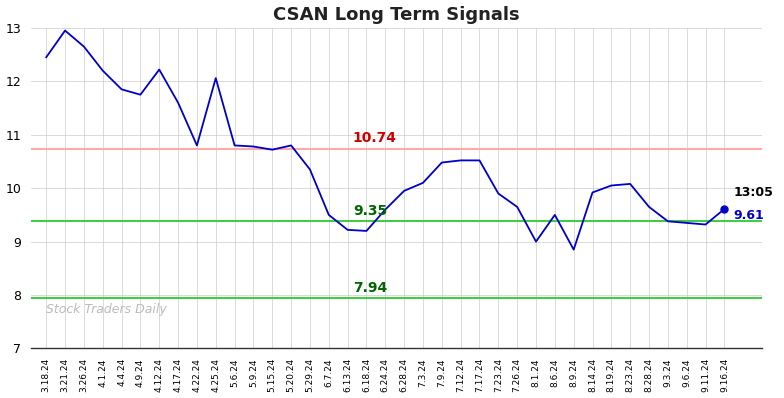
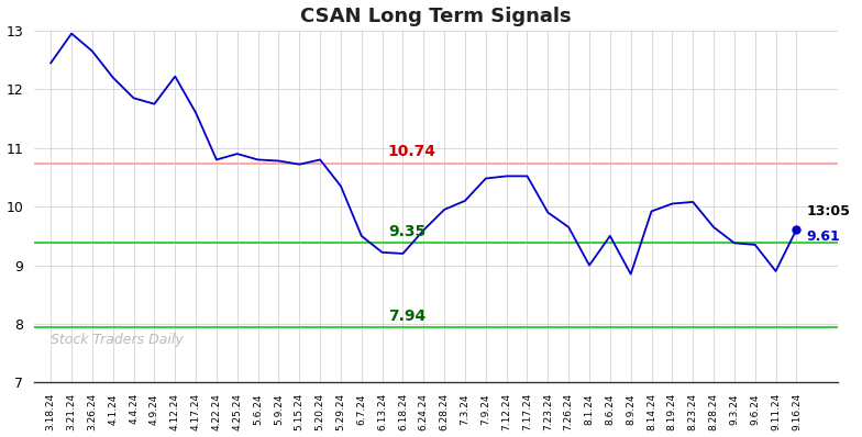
4.25.24: 12.06 -> 10.90
9.11.24: 9.32 -> 8.90
